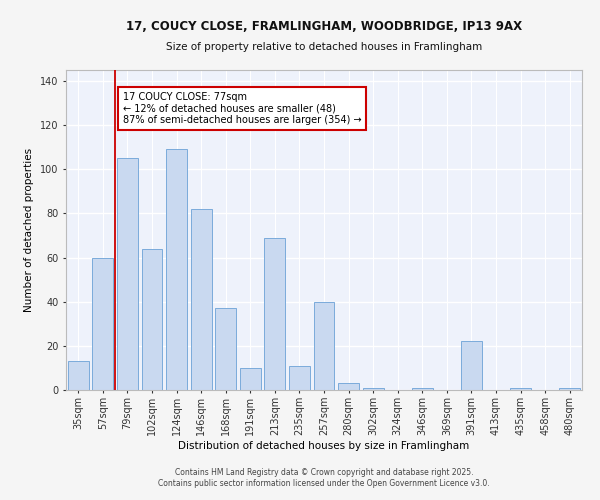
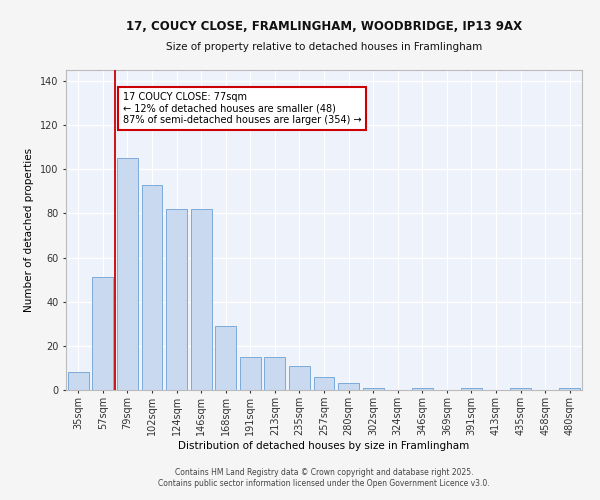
35sqm: 13 -> 8
57sqm: 60 -> 51
102sqm: 64 -> 93
124sqm: 109 -> 82
168sqm: 37 -> 29
191sqm: 10 -> 15
213sqm: 69 -> 15
257sqm: 40 -> 6
391sqm: 22 -> 1
